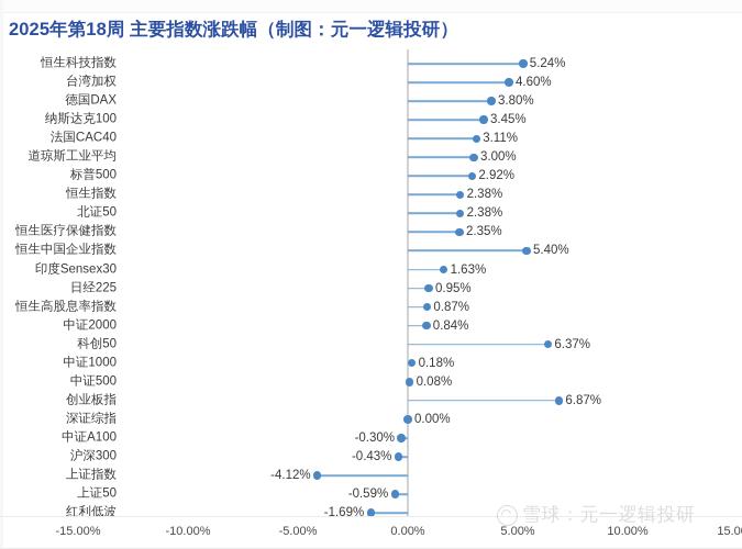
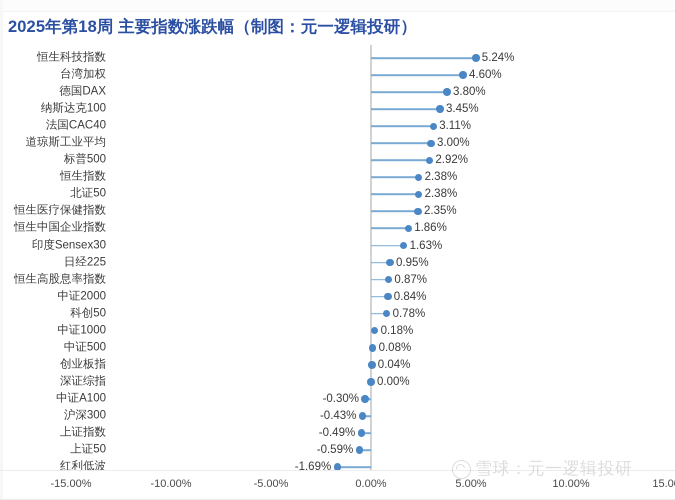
恒生中国企业指数: 5.40% -> 1.86%
科创50: 6.37% -> 0.78%
创业板指: 6.87% -> 0.04%
上证指数: -4.12% -> -0.49%
